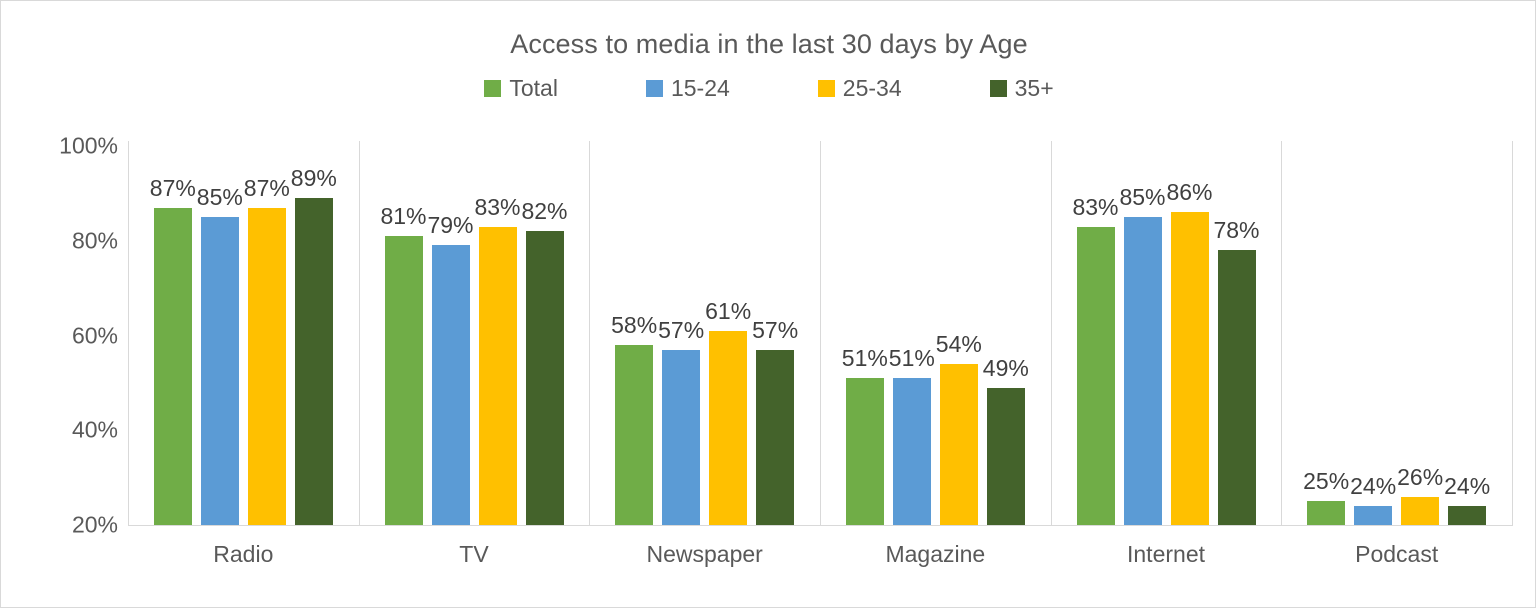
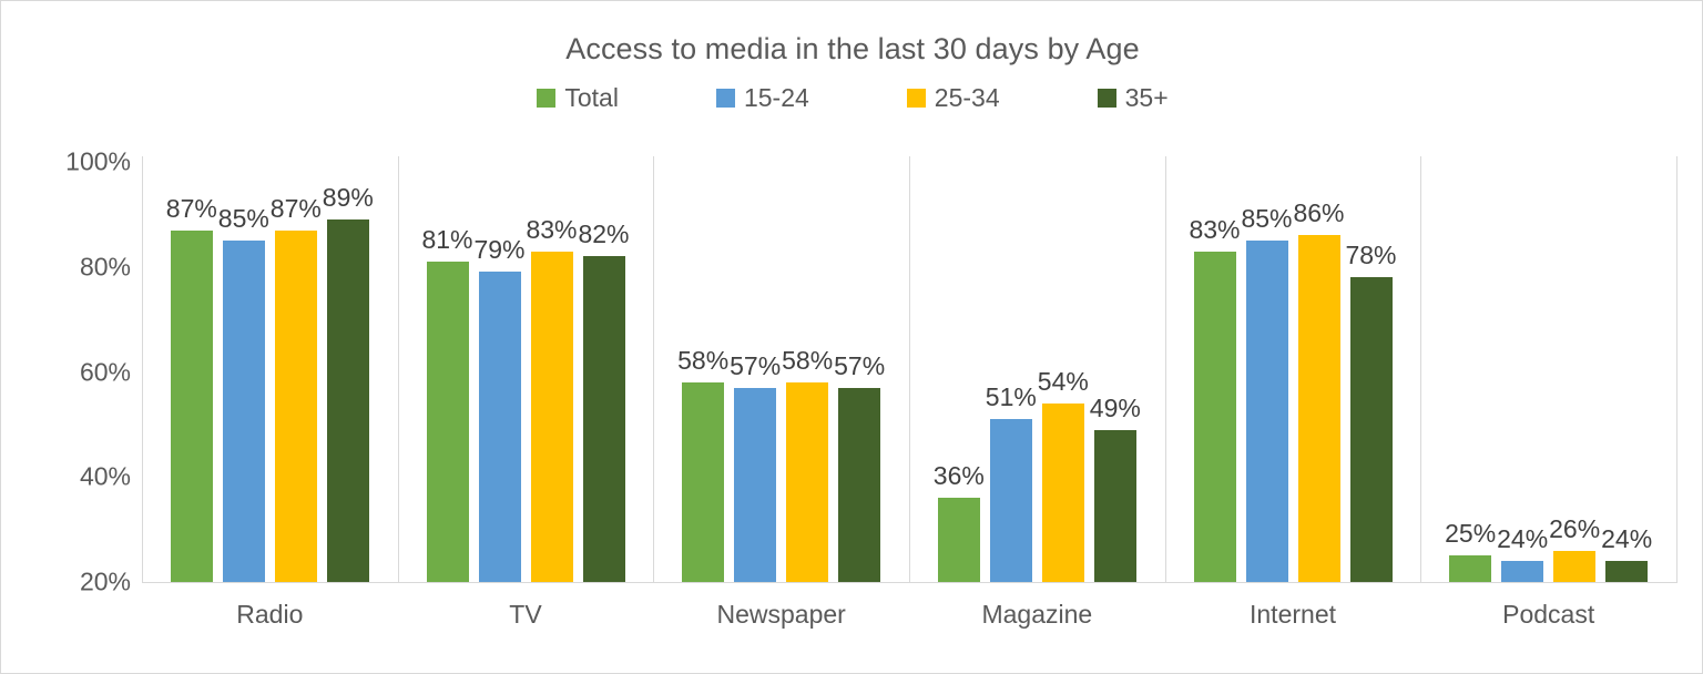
25-34/Newspaper: 61% -> 58%
Total/Magazine: 51% -> 36%
